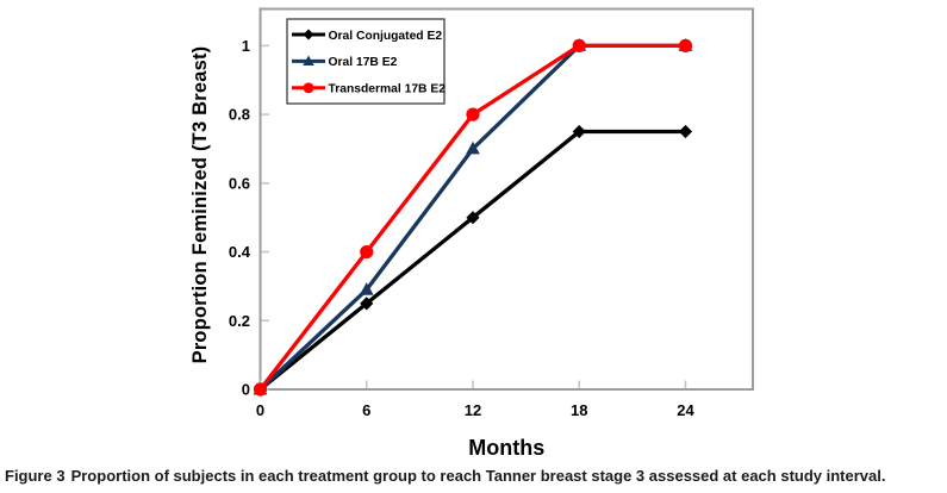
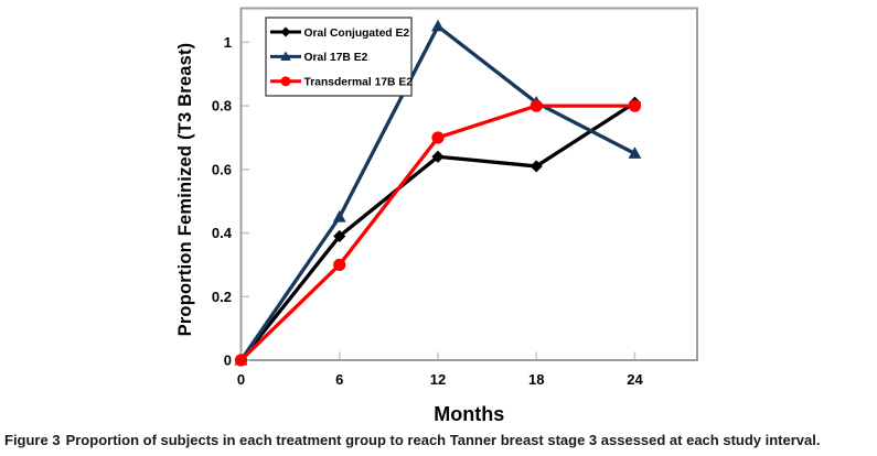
Oral Conjugated E2/6: 0.25 -> 0.39
Oral 17B E2/6: 0.29 -> 0.45
Transdermal 17B E2/6: 0.4 -> 0.3
Oral Conjugated E2/12: 0.50 -> 0.64
Oral 17B E2/12: 0.70 -> 1.05
Transdermal 17B E2/12: 0.8 -> 0.7
Oral Conjugated E2/18: 0.75 -> 0.61
Oral 17B E2/18: 1.00 -> 0.81
Transdermal 17B E2/18: 1.0 -> 0.8
Oral Conjugated E2/24: 0.75 -> 0.81
Oral 17B E2/24: 1.00 -> 0.65
Transdermal 17B E2/24: 1.0 -> 0.8
